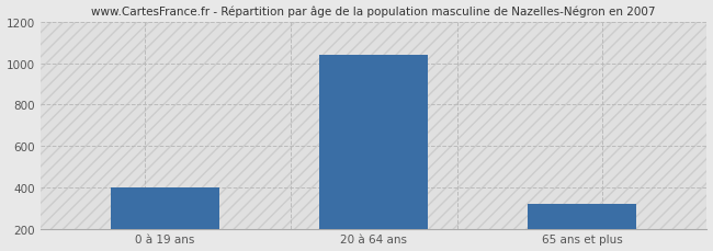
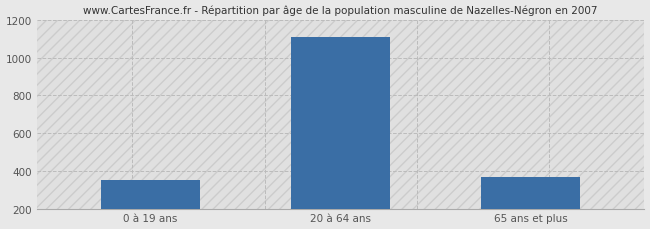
0 à 19 ans: 400 -> 350
20 à 64 ans: 1040 -> 1110
65 ans et plus: 320 -> 370
